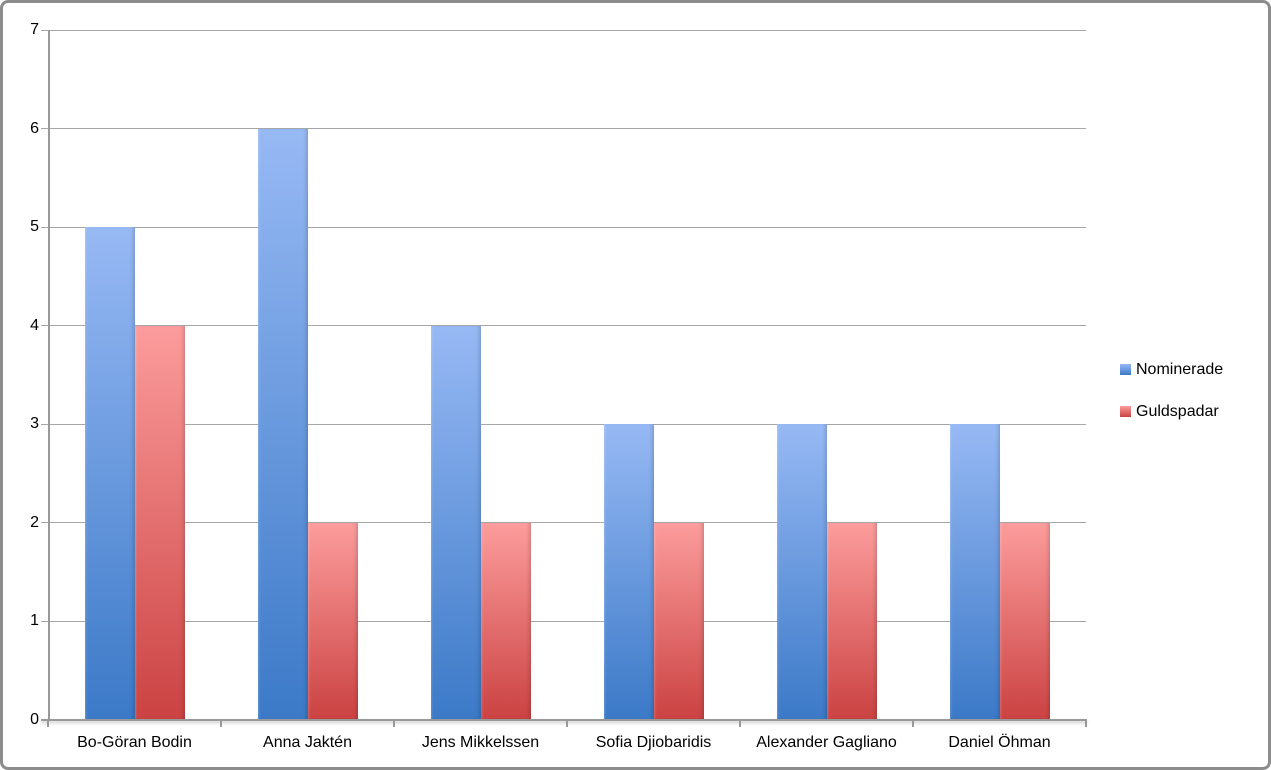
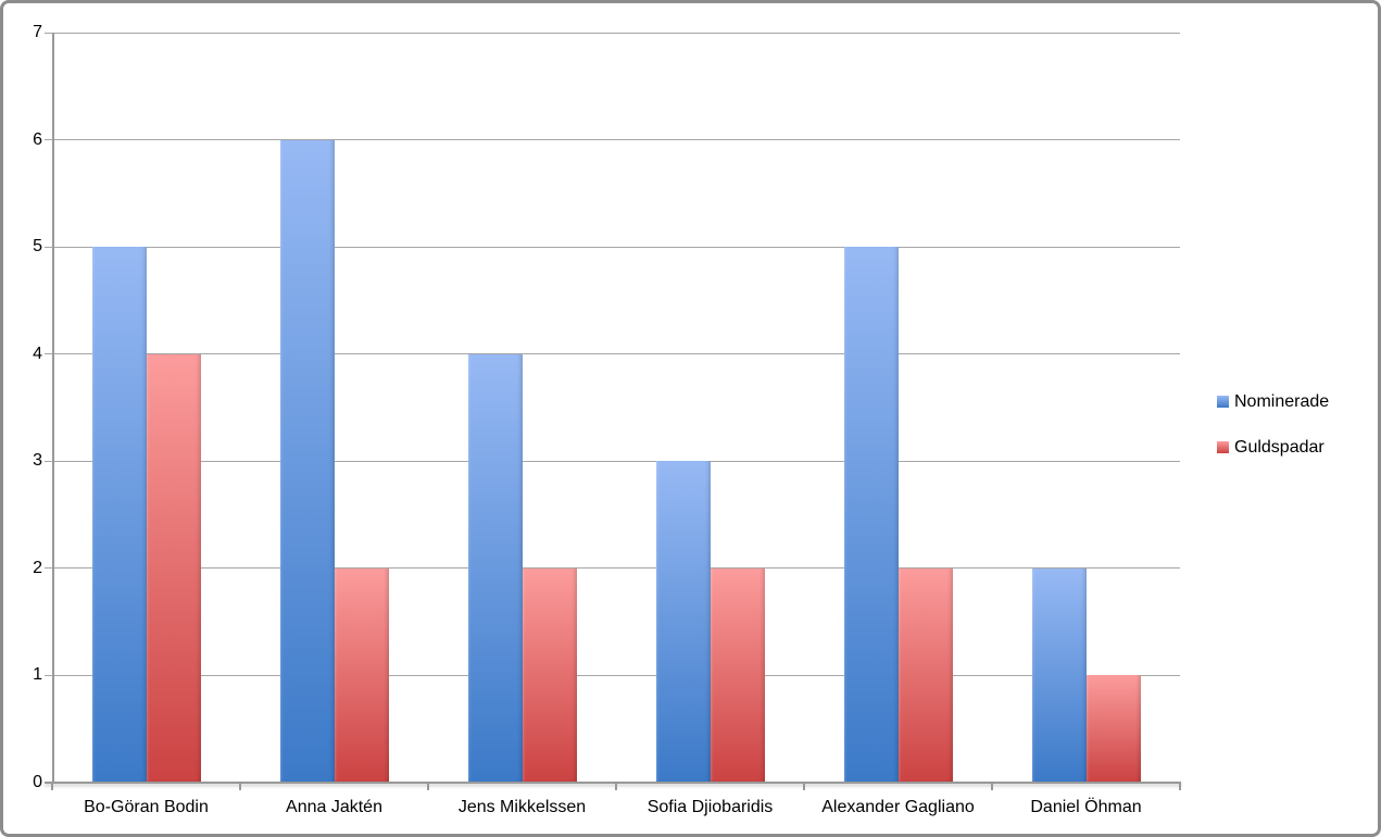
Nominerade/Alexander Gagliano: 3 -> 5
Nominerade/Daniel Öhman: 3 -> 2
Guldspadar/Daniel Öhman: 2 -> 1
